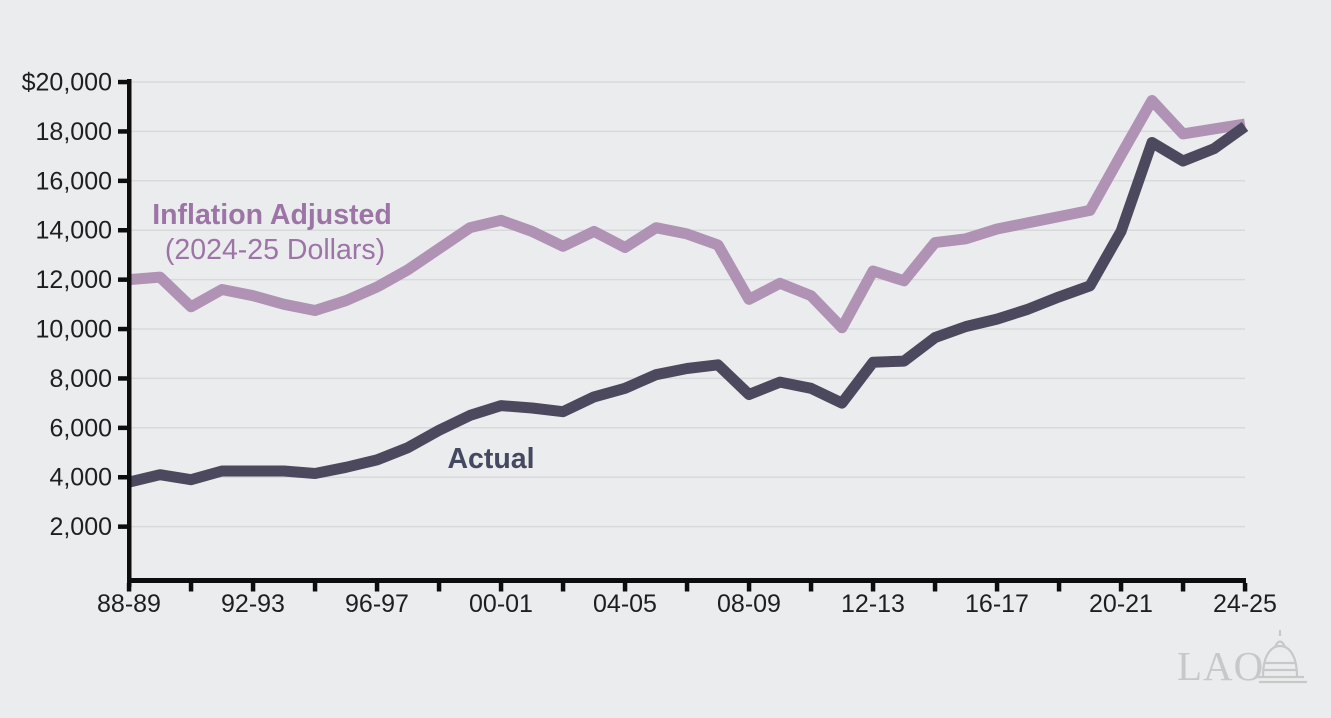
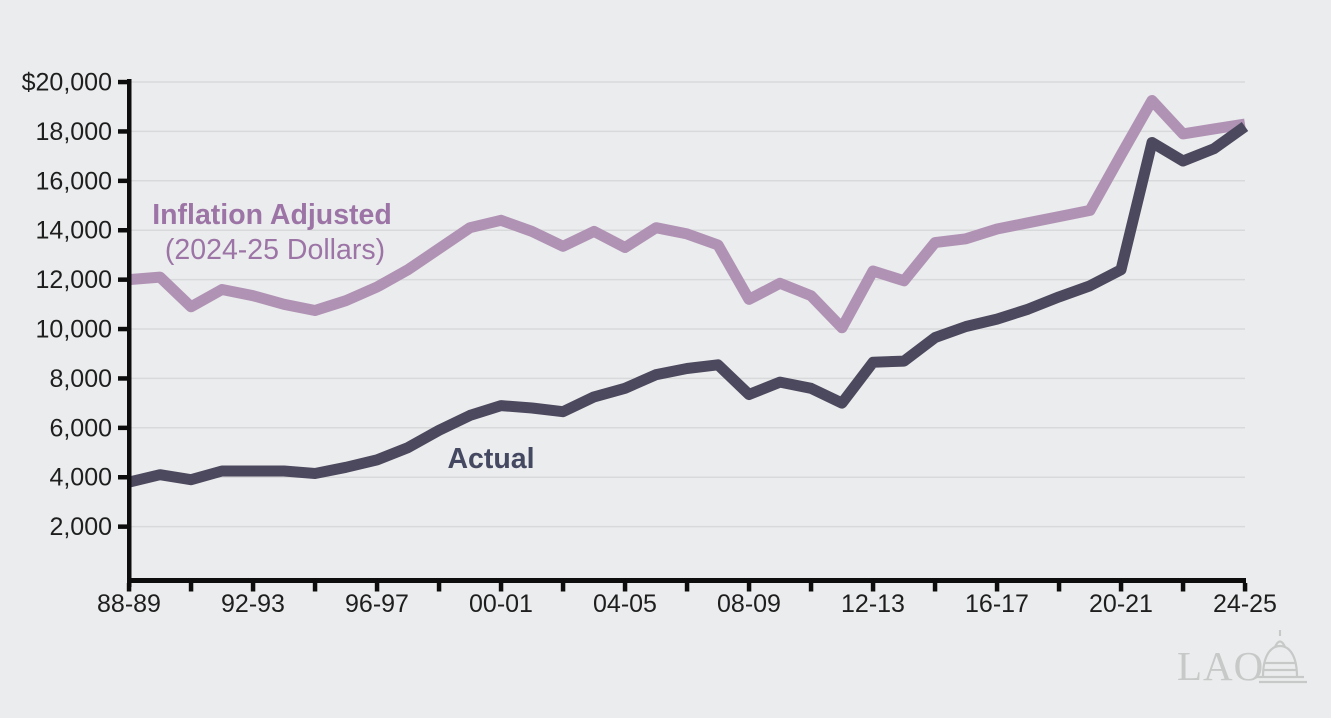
Actual/20-21: $14000 -> $12400
